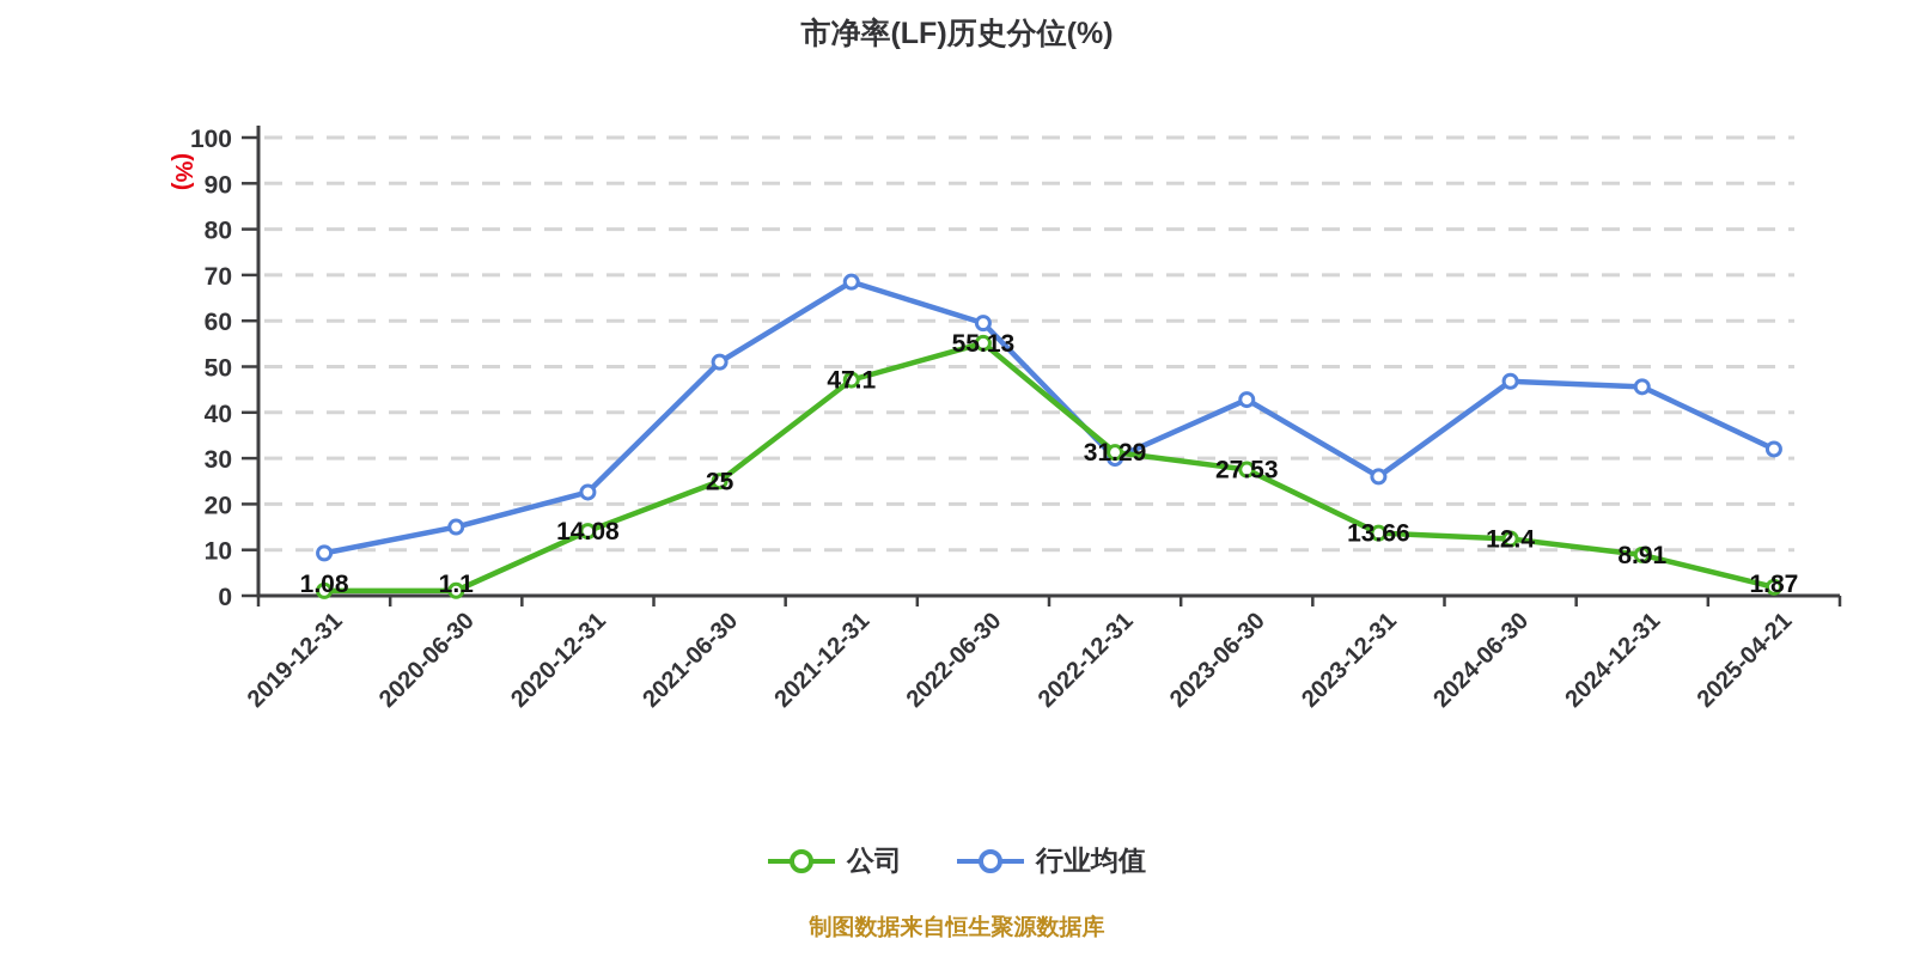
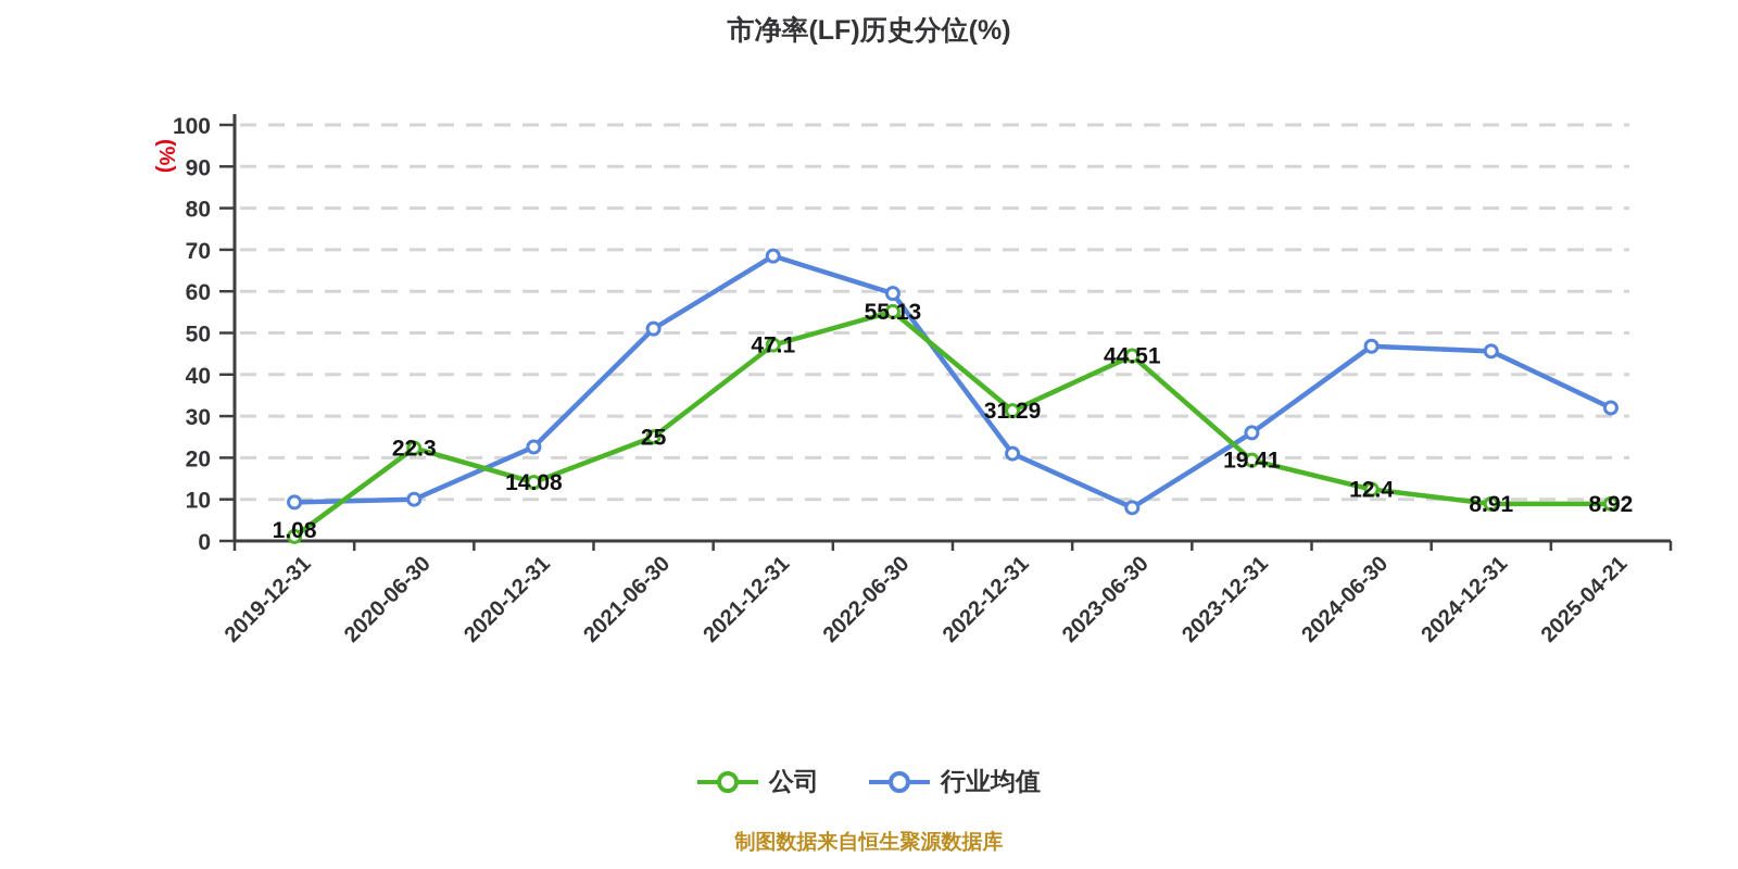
公司/2020-06-30: 1.1 -> 22.3
行业均值/2020-06-30: 15 -> 10
行业均值/2022-12-31: 30 -> 21
公司/2023-06-30: 27.53 -> 44.51
行业均值/2023-06-30: 43 -> 8
公司/2023-12-31: 13.66 -> 19.41
公司/2025-04-21: 1.87 -> 8.92
